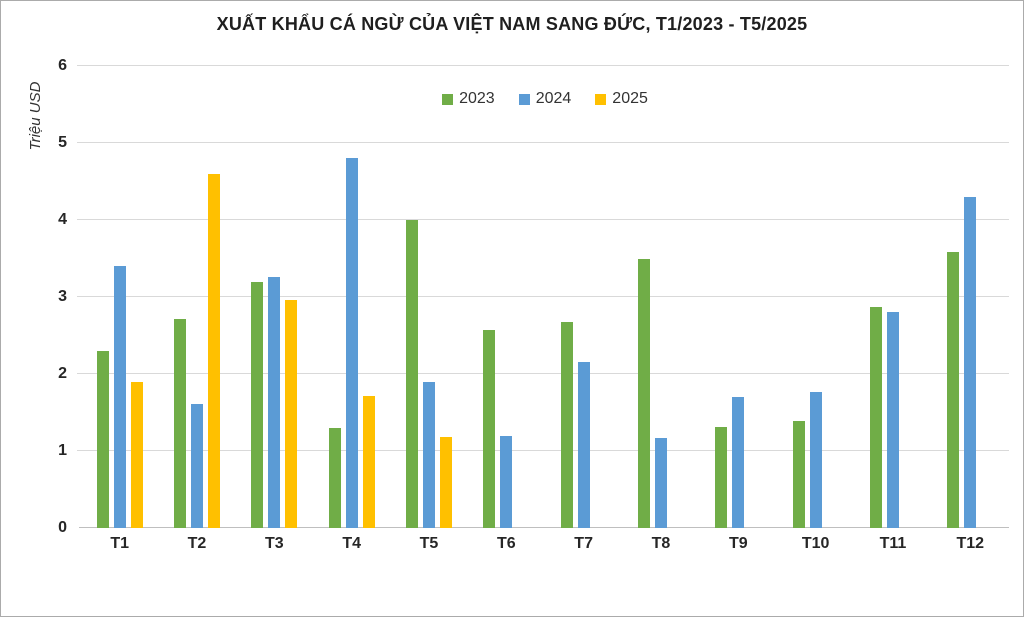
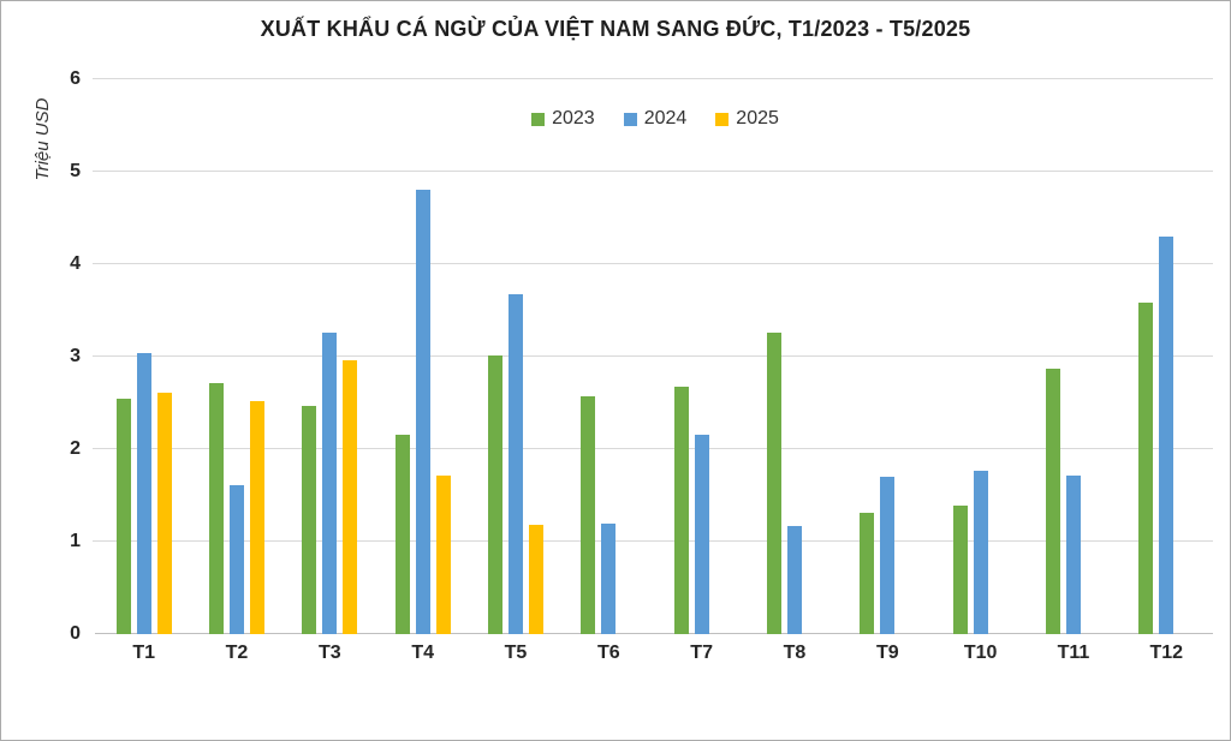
2023/T1: 2.3 -> 2.5
2024/T1: 3.4 -> 3.0
2025/T1: 1.9 -> 2.6
2025/T2: 4.6 -> 2.5
2023/T3: 3.2 -> 2.5
2023/T4: 1.3 -> 2.2
2023/T5: 4.0 -> 3.0
2024/T5: 1.9 -> 3.7
2023/T8: 3.5 -> 3.3
2024/T11: 2.8 -> 1.7
